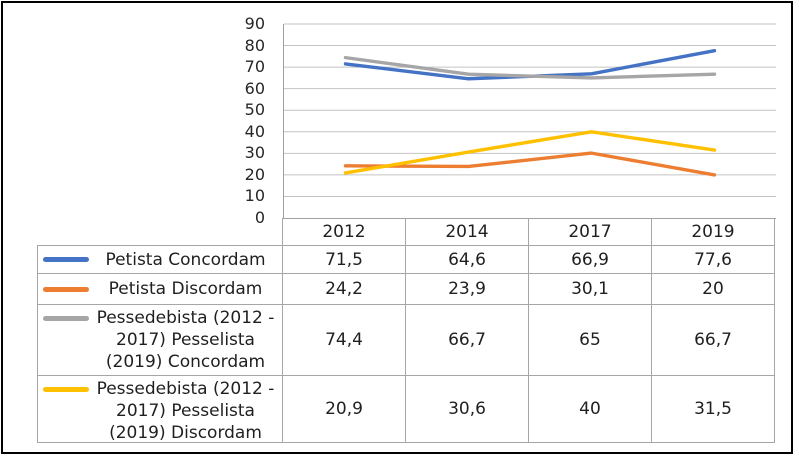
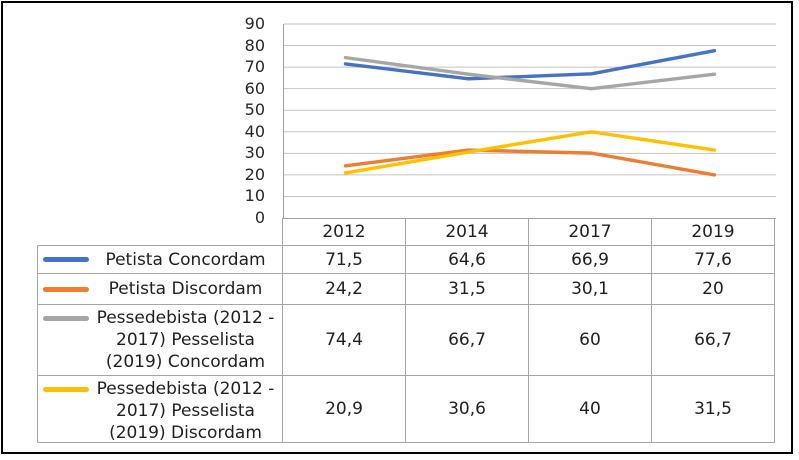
Petista Discordam/2014: 23,9 -> 31,5
Pessedebista (2012 - 2017) Pesselista (2019) Concordam/2017: 65 -> 60
